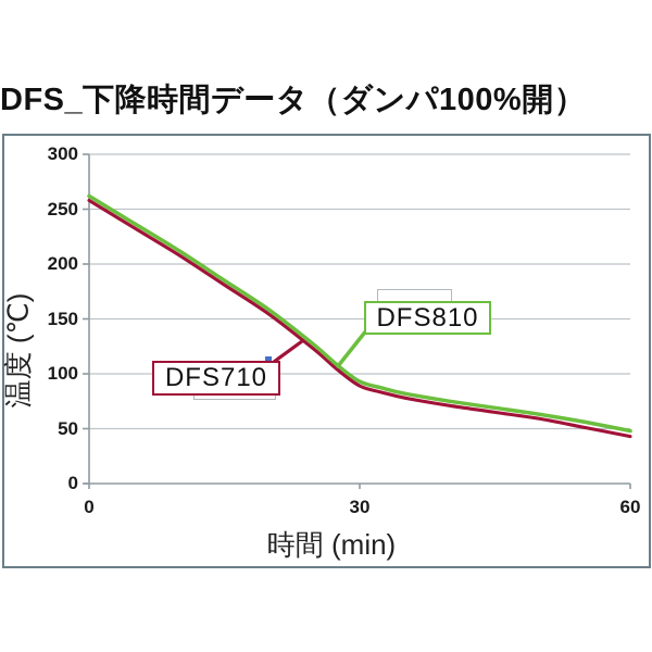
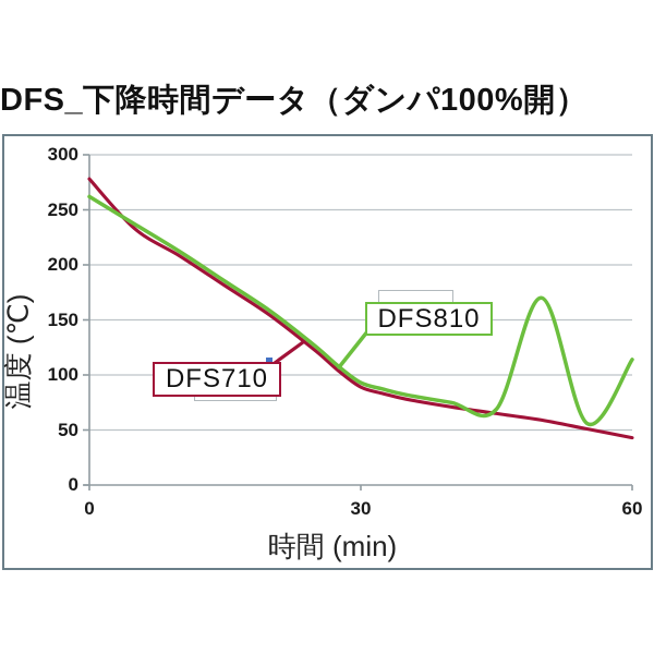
DFS710/0: 258 -> 278
DFS810/50: 63 -> 170
DFS810/60: 48 -> 114
